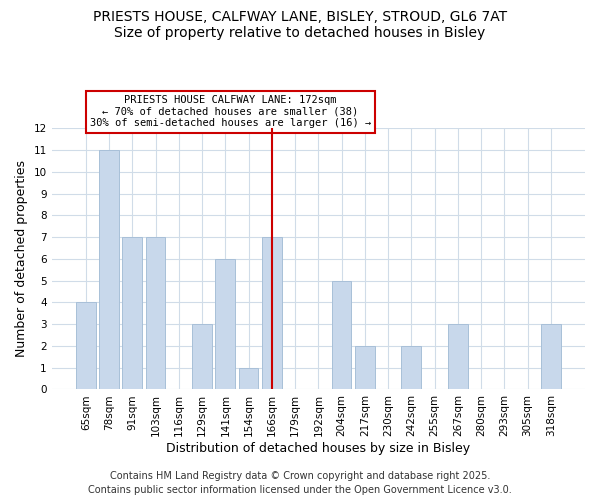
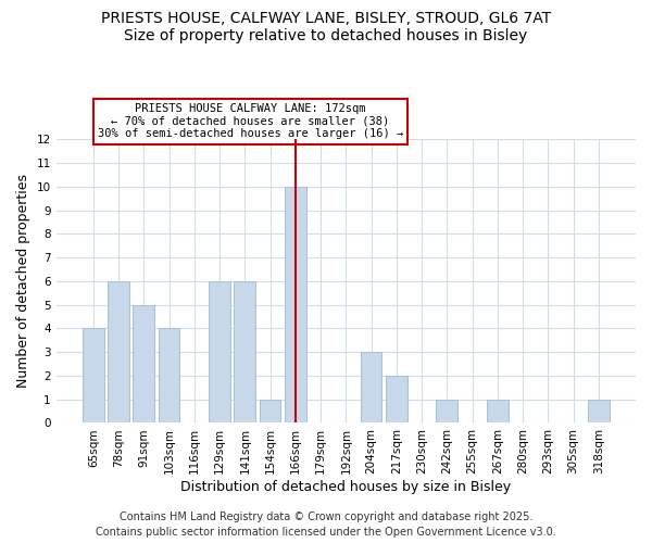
78sqm: 11 -> 6
91sqm: 7 -> 5
103sqm: 7 -> 4
129sqm: 3 -> 6
166sqm: 7 -> 10
204sqm: 5 -> 3
242sqm: 2 -> 1
267sqm: 3 -> 1
318sqm: 3 -> 1
